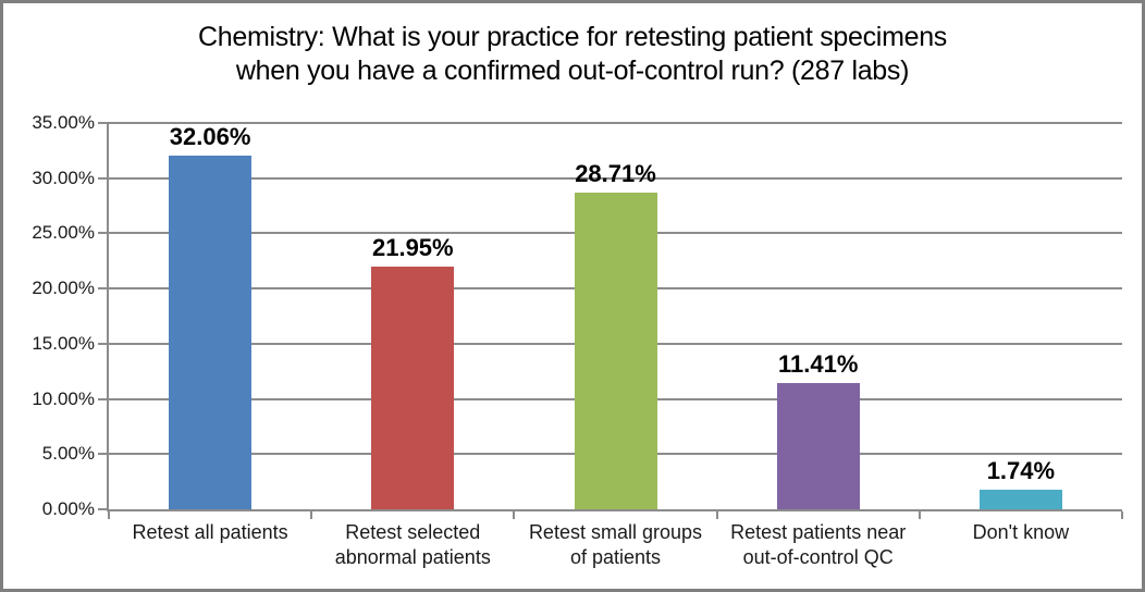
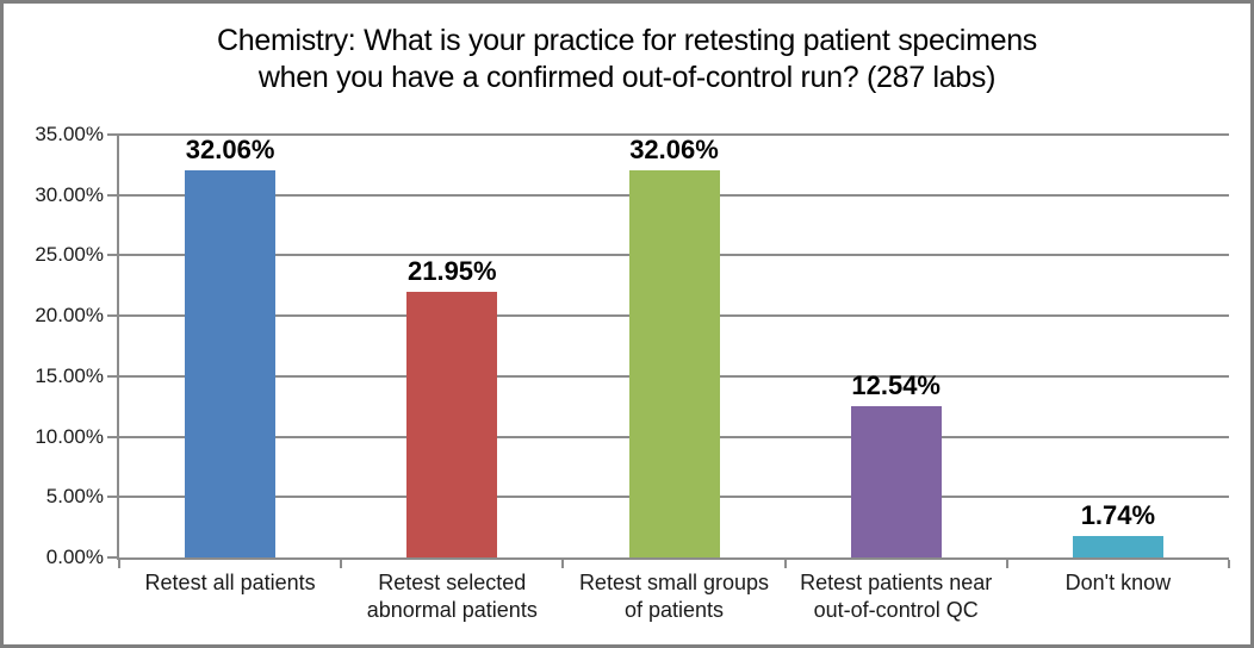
Retest small groups of patients: 28.71% -> 32.06%
Retest patients near out-of-control QC: 11.41% -> 12.54%
